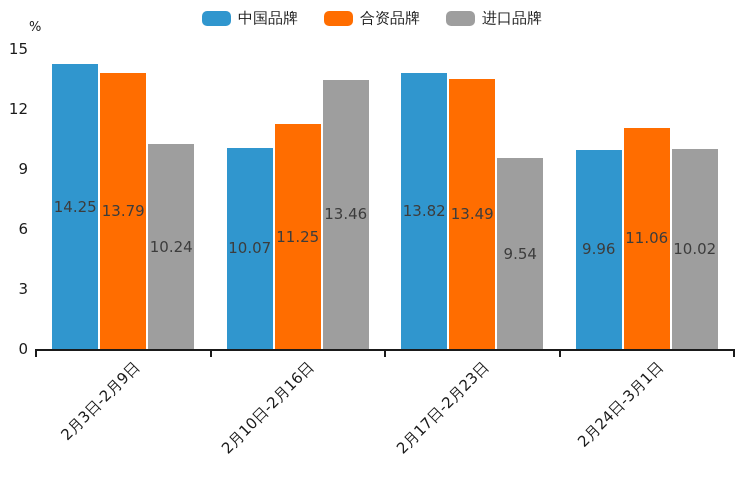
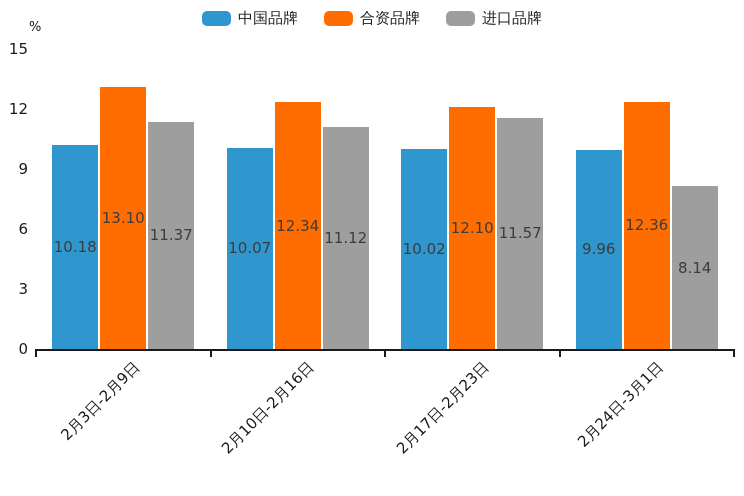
中国品牌/2月3日-2月9日: 14.25 -> 10.18
合资品牌/2月3日-2月9日: 13.79 -> 13.10
进口品牌/2月3日-2月9日: 10.24 -> 11.37
合资品牌/2月10日-2月16日: 11.25 -> 12.34
进口品牌/2月10日-2月16日: 13.46 -> 11.12
中国品牌/2月17日-2月23日: 13.82 -> 10.02
合资品牌/2月17日-2月23日: 13.49 -> 12.10
进口品牌/2月17日-2月23日: 9.54 -> 11.57
合资品牌/2月24日-3月1日: 11.06 -> 12.36
进口品牌/2月24日-3月1日: 10.02 -> 8.14
